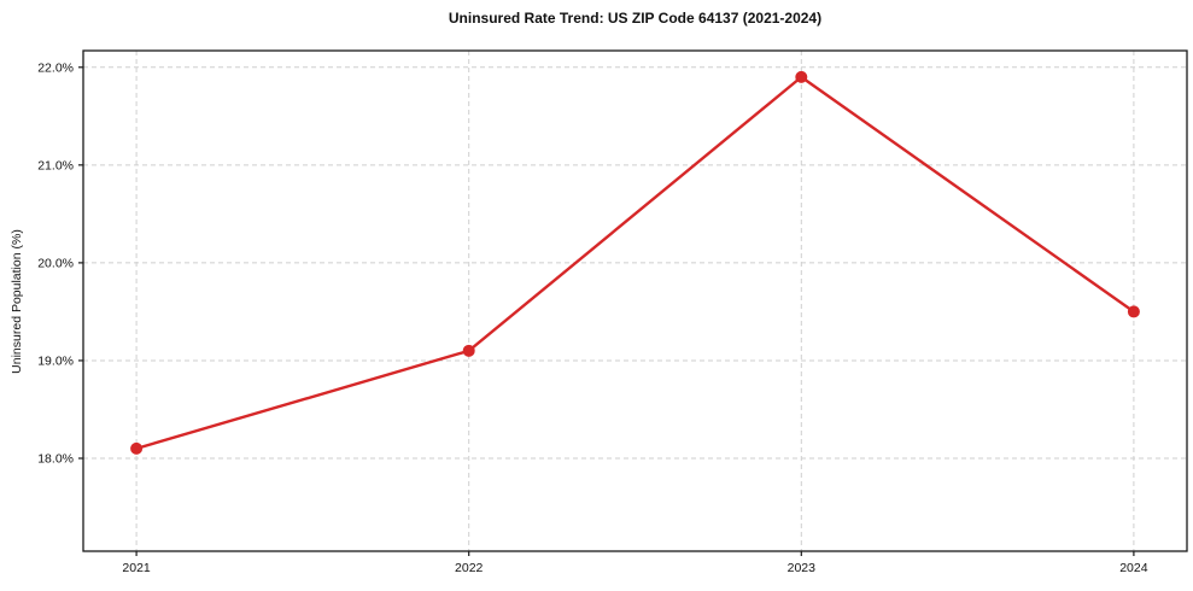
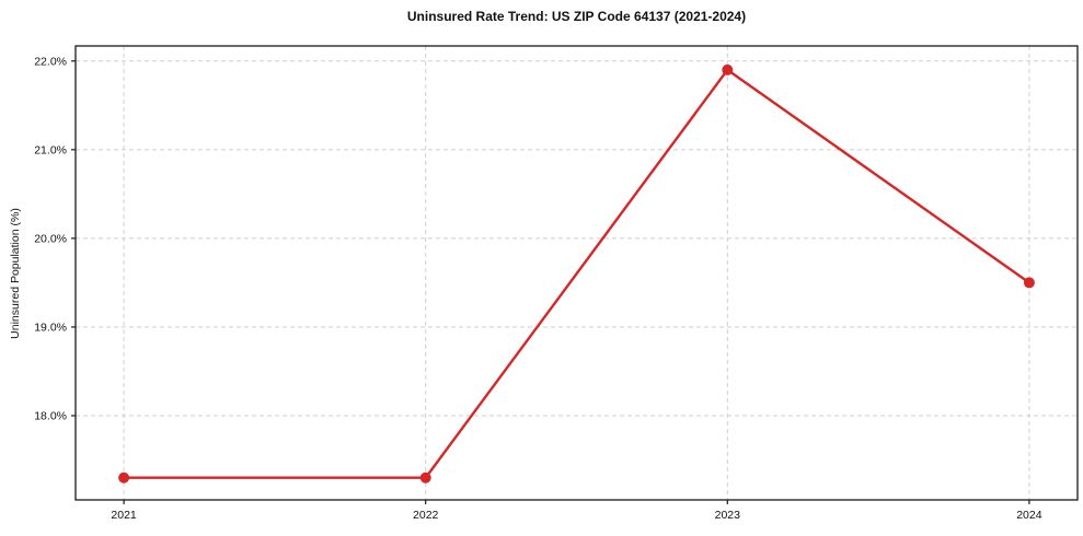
2021: 18.1% -> 17.3%
2022: 19.1% -> 17.3%
